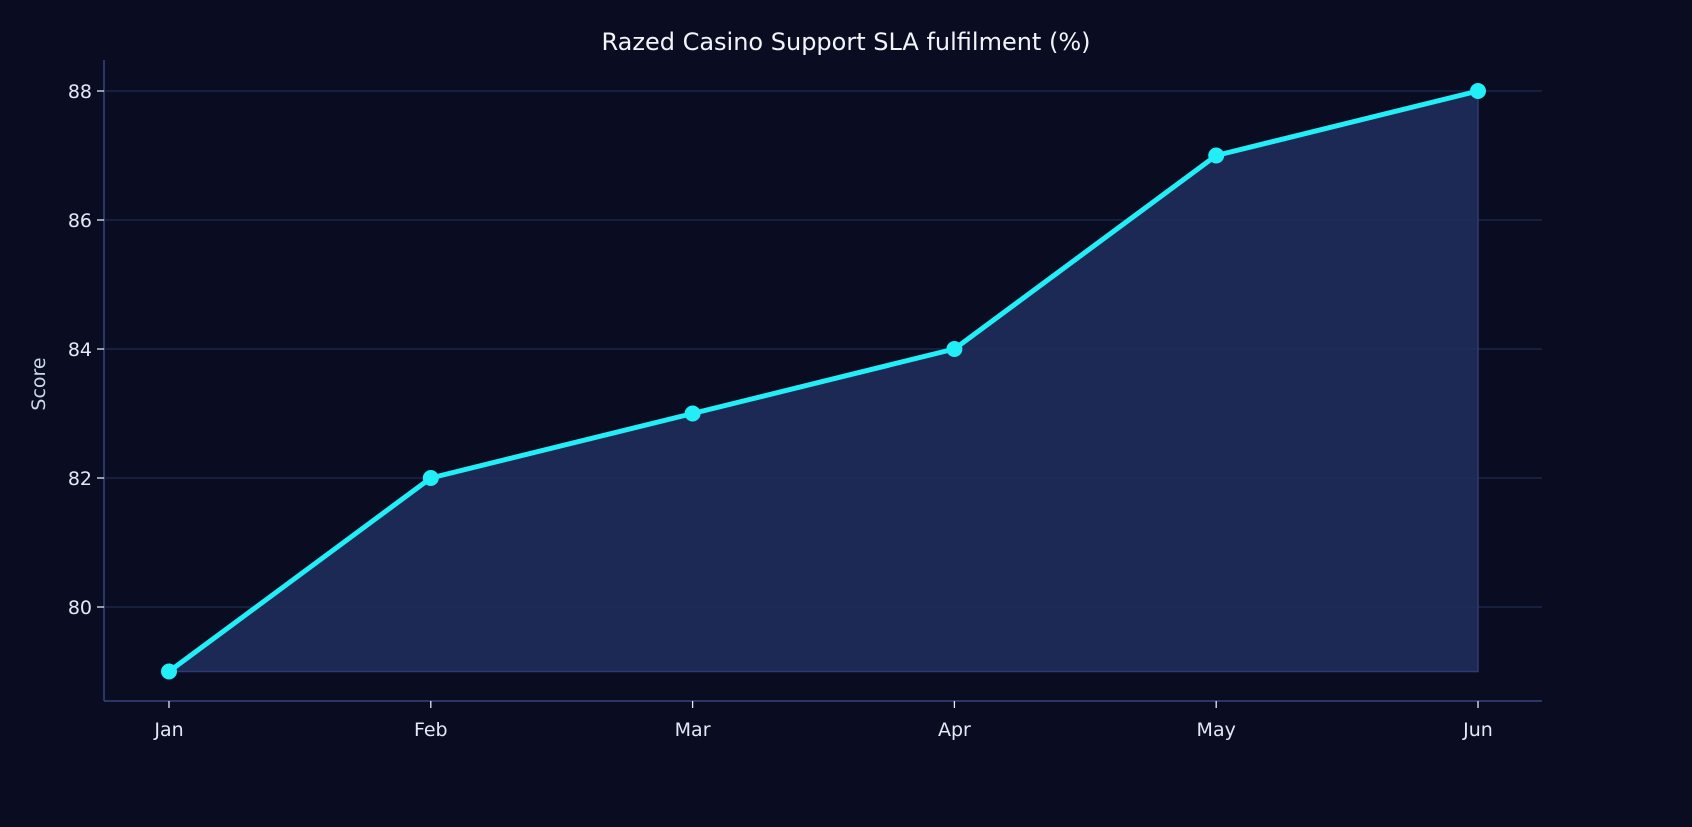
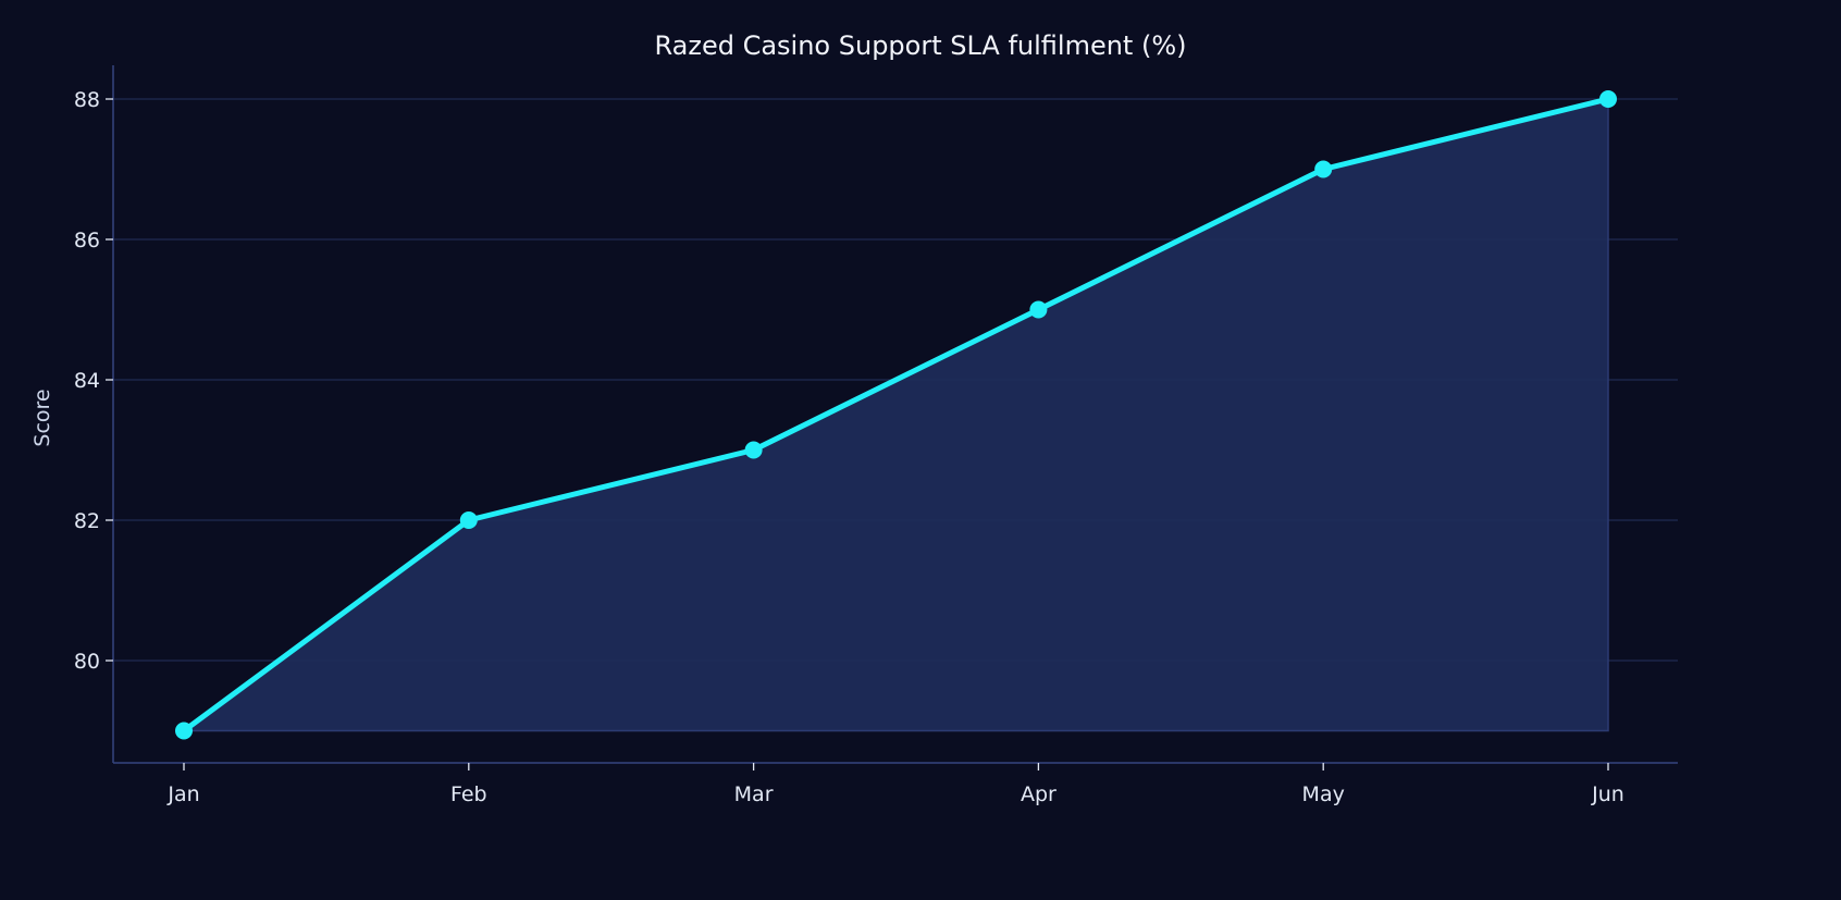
Apr: 84 -> 85
